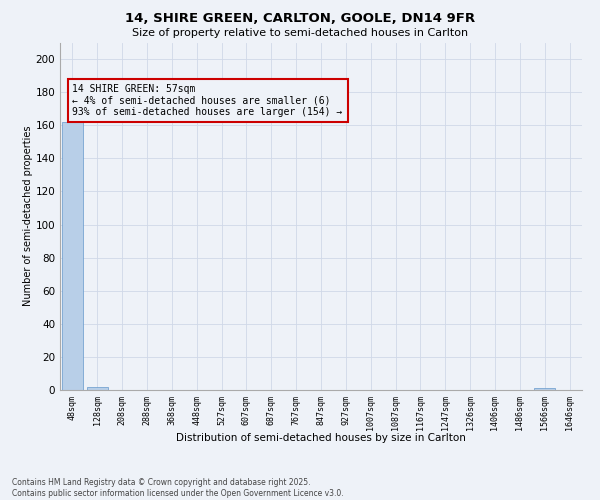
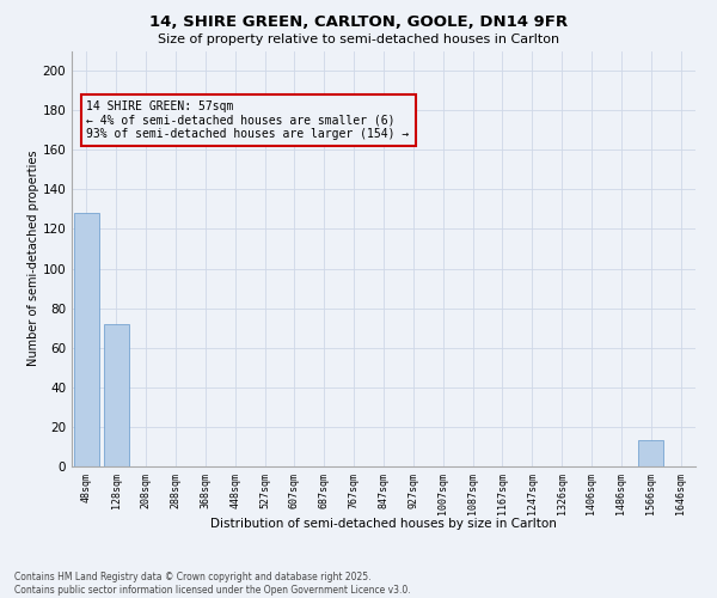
48sqm: 162 -> 128
128sqm: 2 -> 72
1566sqm: 1 -> 13
